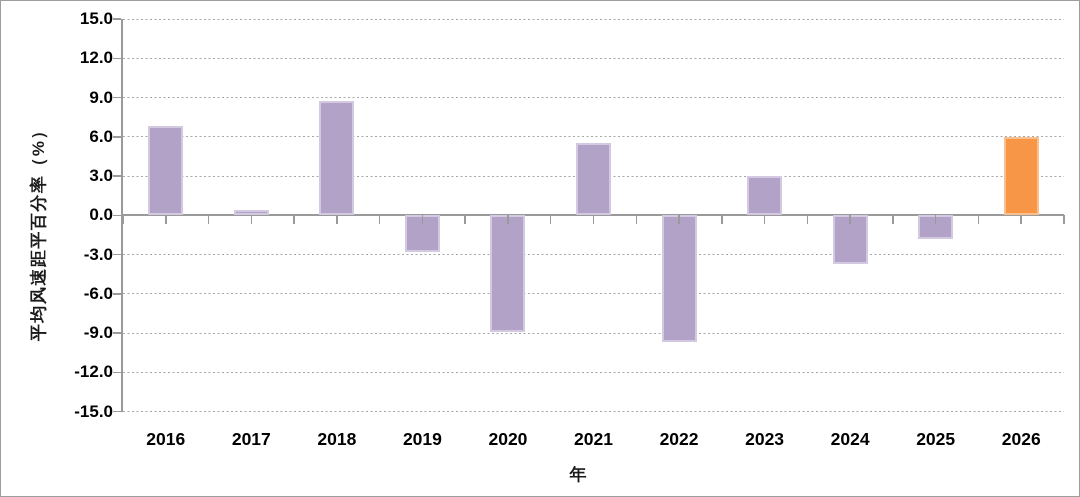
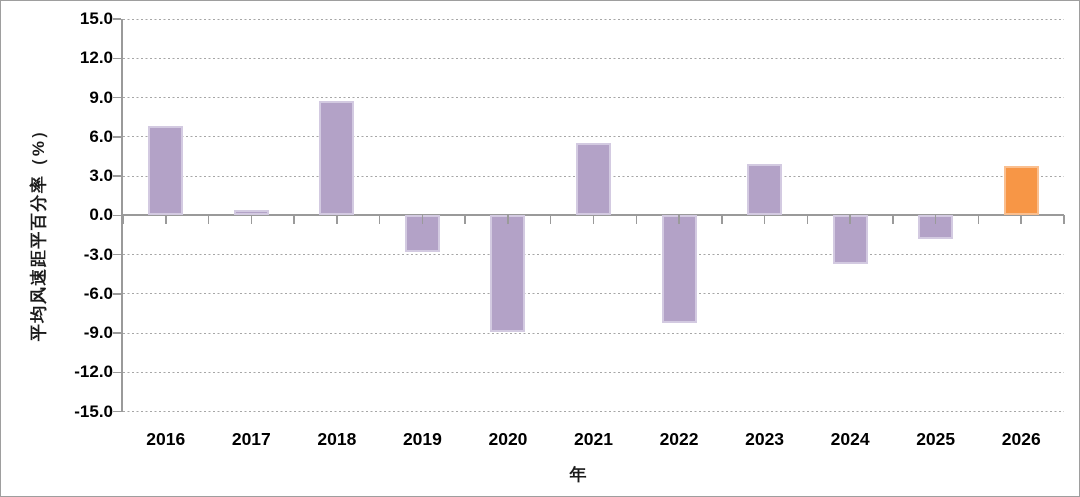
2022: -9.7 -> -8.2
2023: 3.0 -> 3.9
2026: 6.0 -> 3.8
